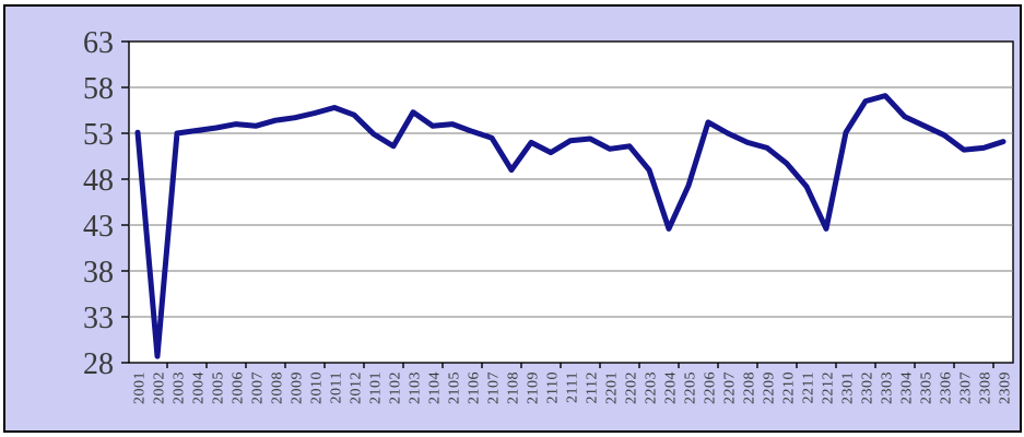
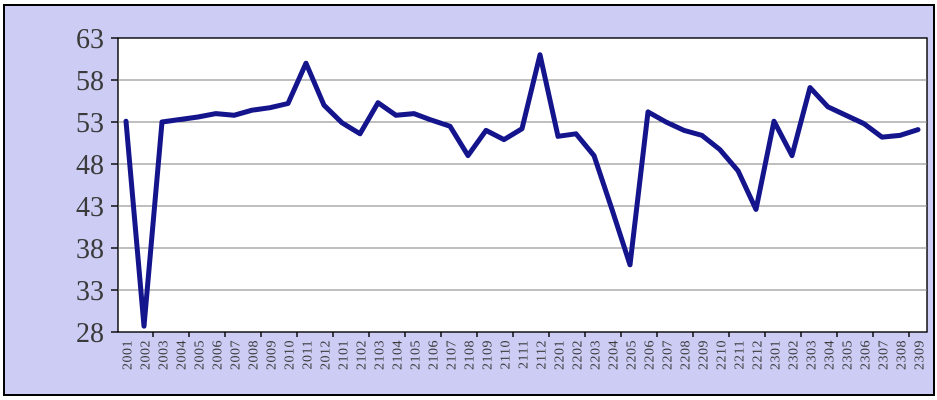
2011: 56 -> 60
2112: 52 -> 61
2205: 47 -> 36
2302: 56 -> 49
